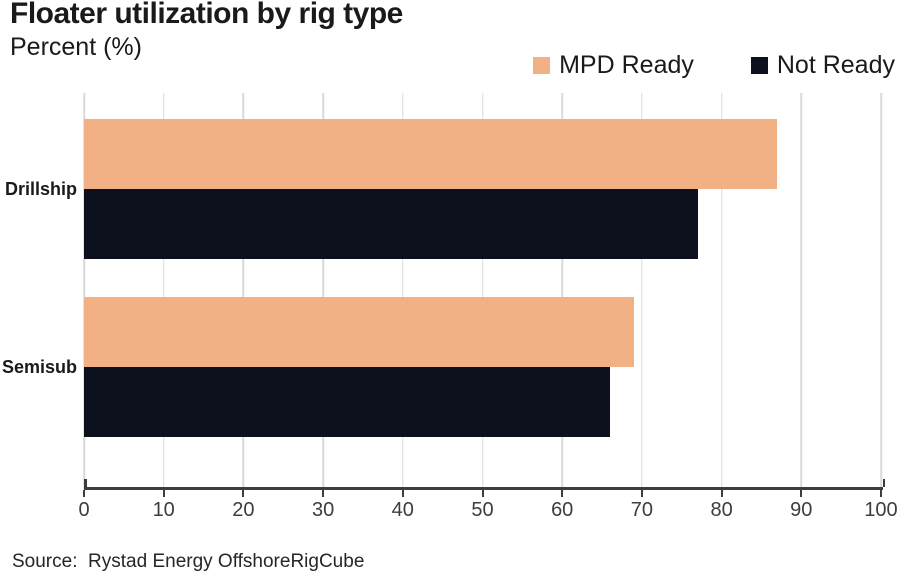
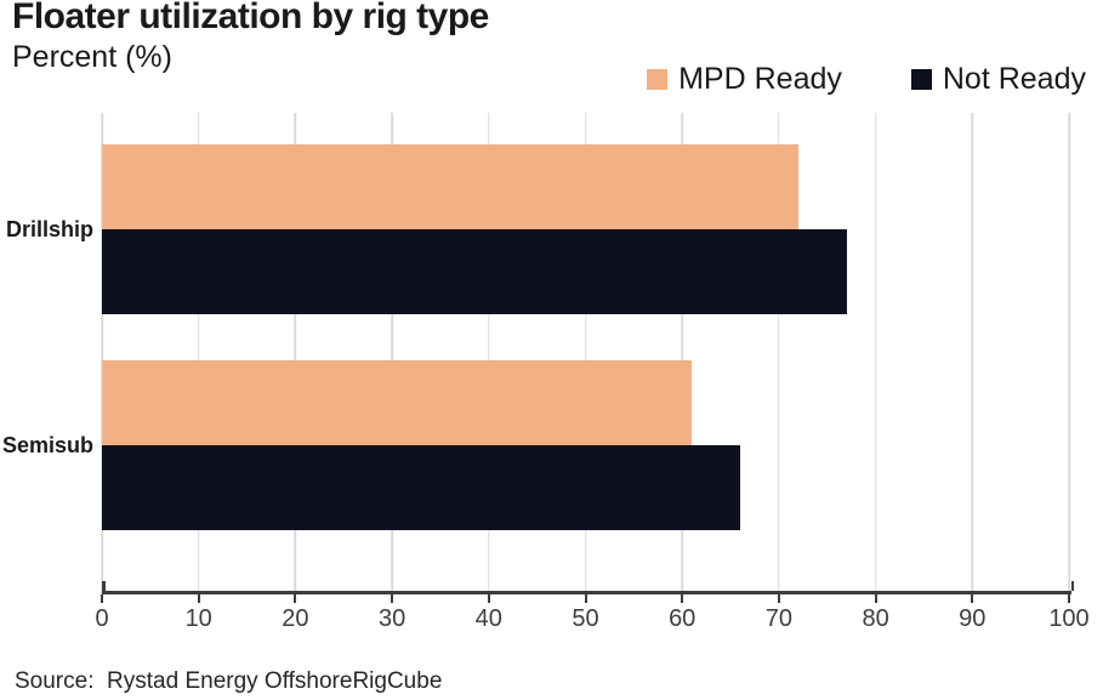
MPD Ready/Drillship: 87 -> 72
MPD Ready/Semisub: 69 -> 61
